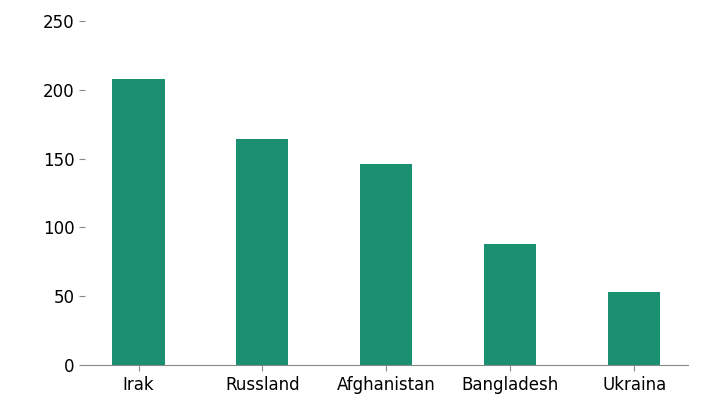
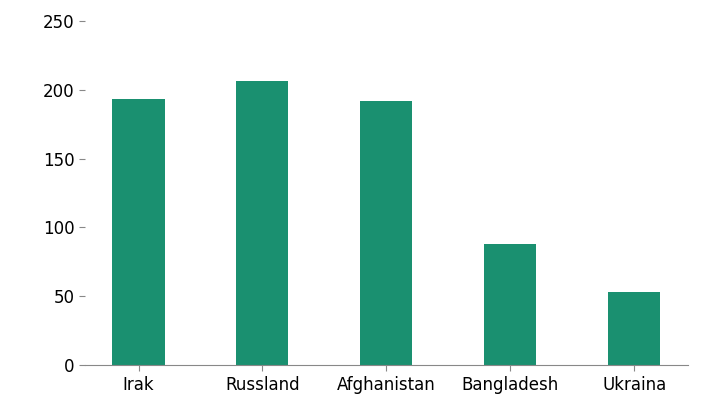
Irak: 208 -> 193
Russland: 164 -> 206
Afghanistan: 146 -> 192
